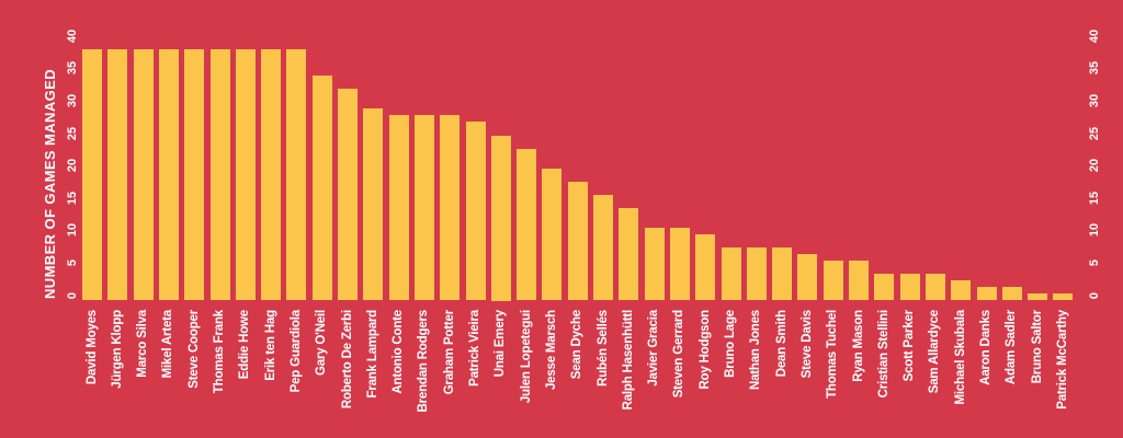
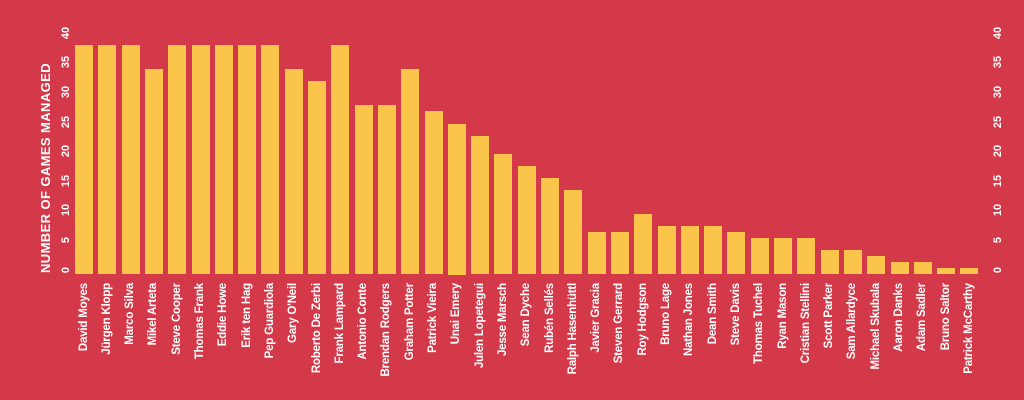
Mikel Arteta: 38 -> 34
Frank Lampard: 29 -> 38
Graham Potter: 28 -> 34
Javier Gracia: 11 -> 7
Steven Gerrard: 11 -> 7
Cristian Stellini: 4 -> 6
